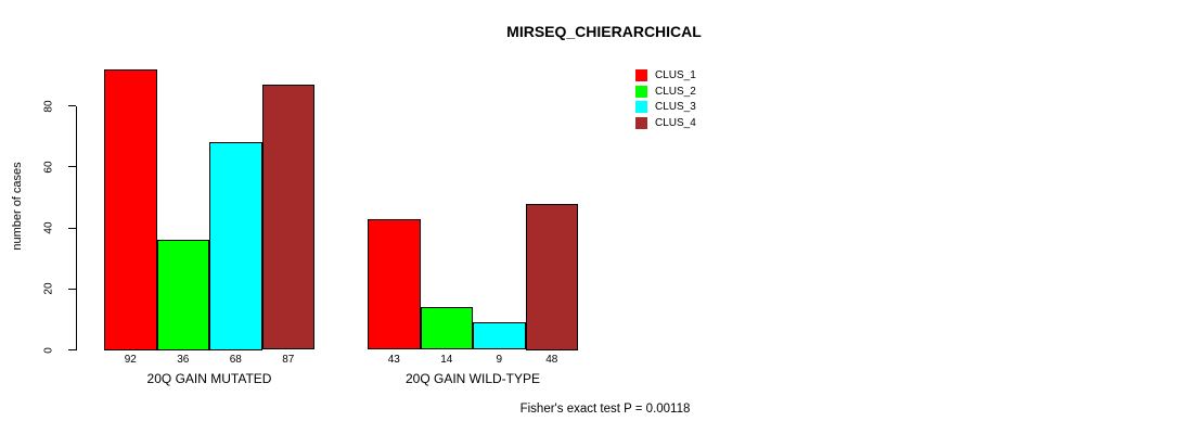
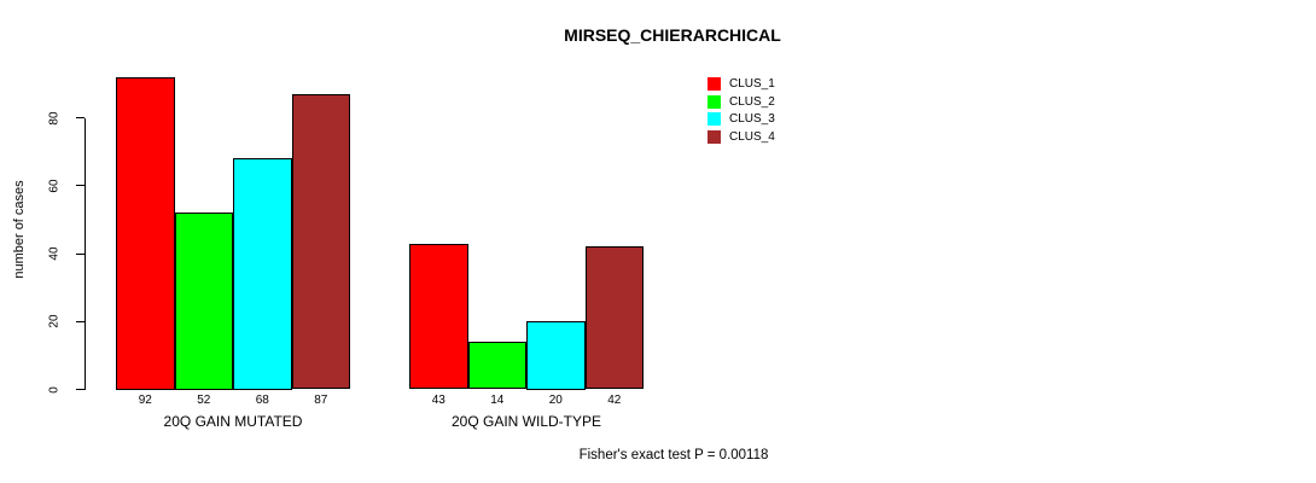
CLUS_2/20Q GAIN MUTATED: 36 -> 52
CLUS_3/20Q GAIN WILD-TYPE: 9 -> 20
CLUS_4/20Q GAIN WILD-TYPE: 48 -> 42
